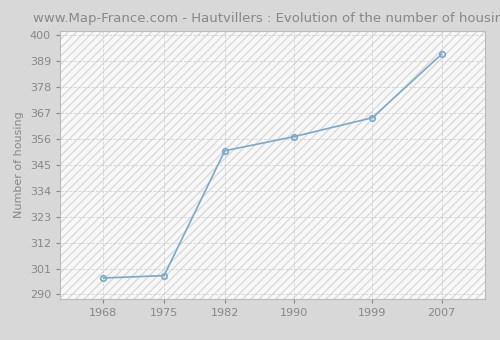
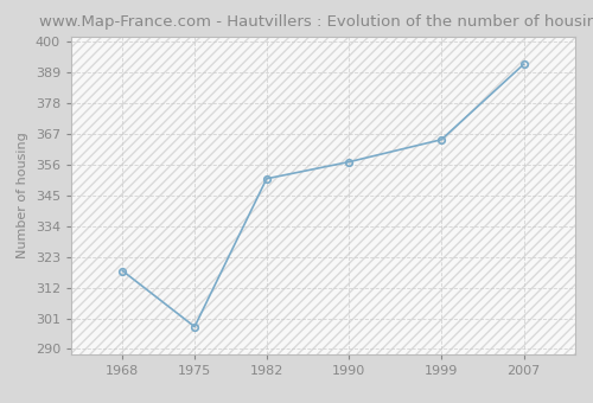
1968: 297 -> 318
